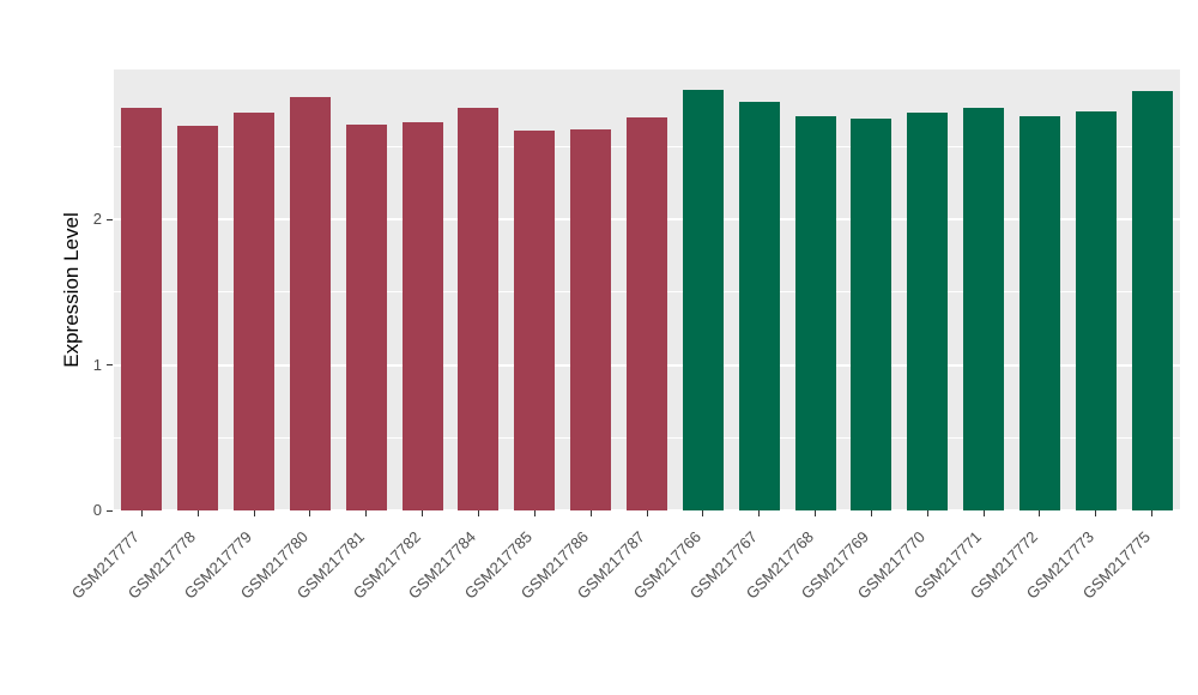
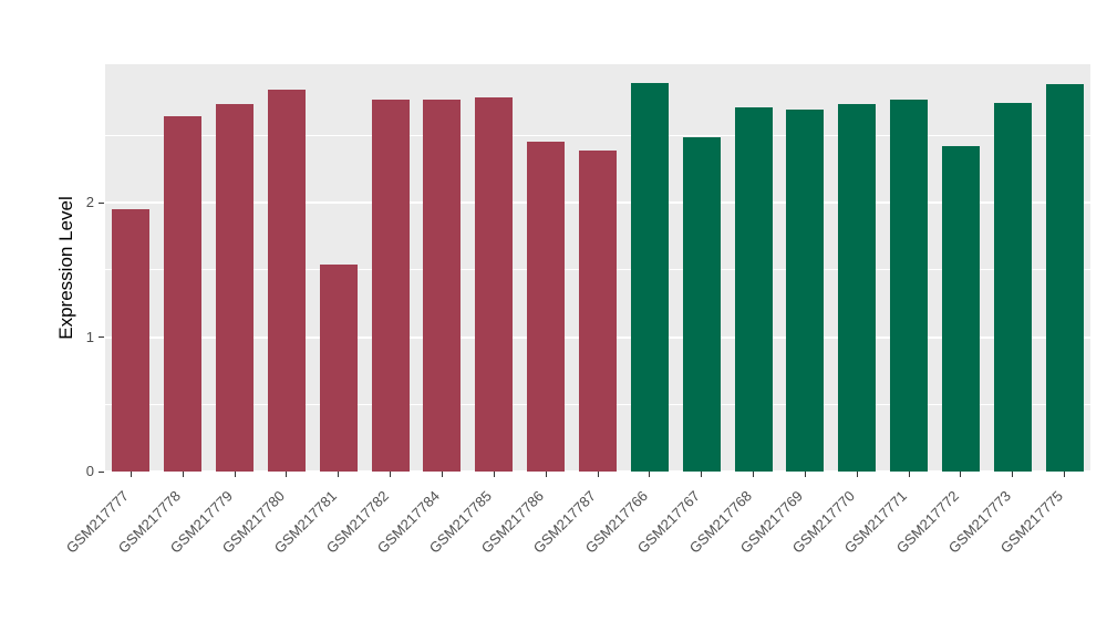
GSM217777: 2.77 -> 1.95
GSM217781: 2.65 -> 1.54
GSM217782: 2.67 -> 2.77
GSM217785: 2.61 -> 2.78
GSM217786: 2.62 -> 2.45
GSM217787: 2.70 -> 2.39
GSM217767: 2.81 -> 2.49
GSM217772: 2.71 -> 2.42
